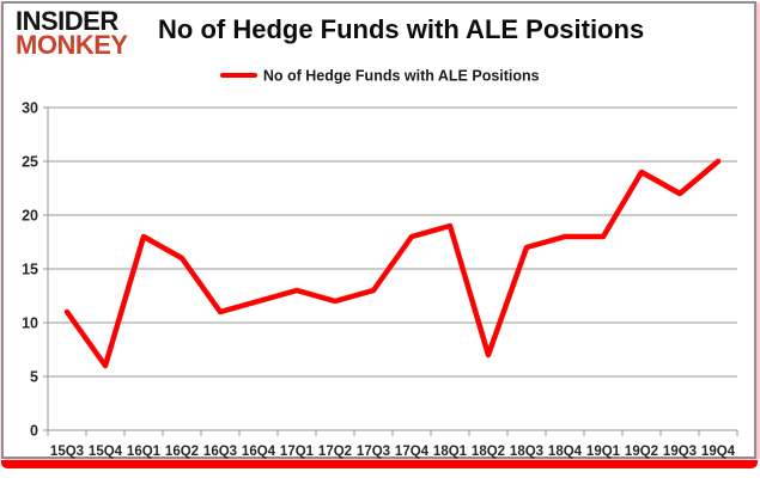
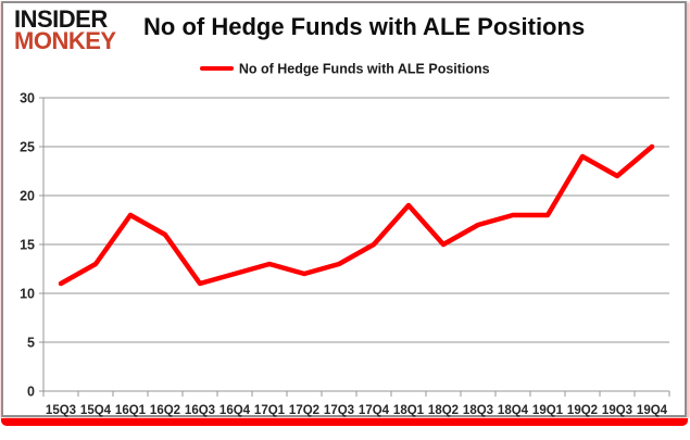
15Q4: 6 -> 13
17Q4: 18 -> 15
18Q2: 7 -> 15
